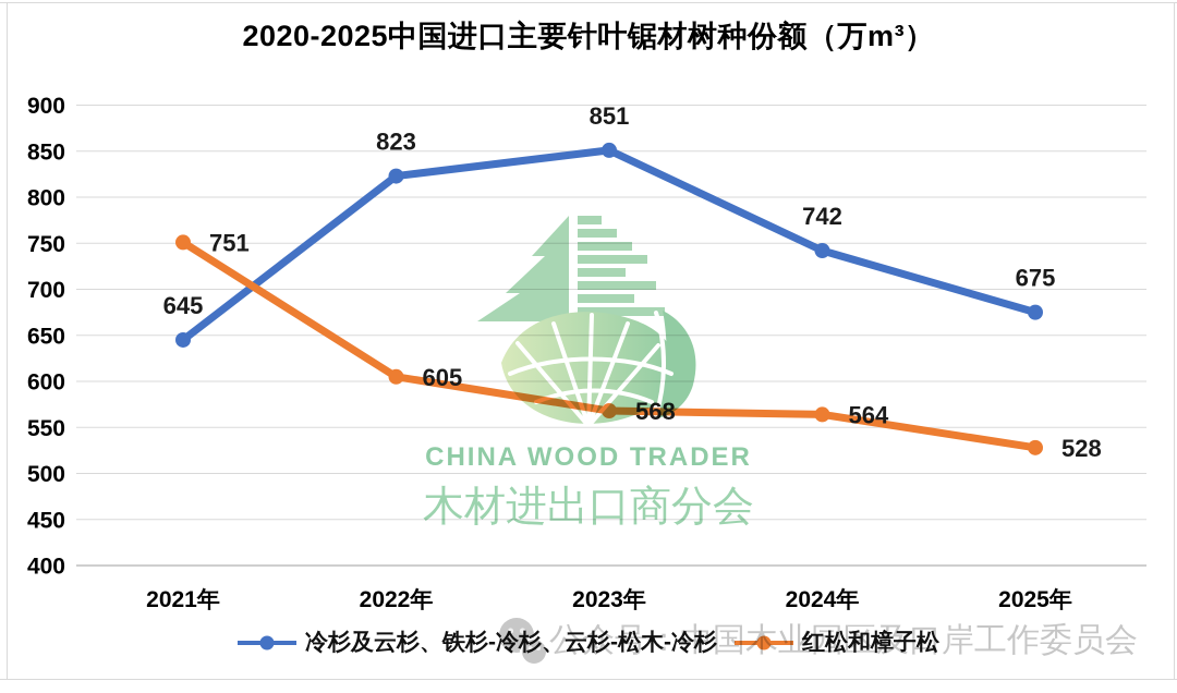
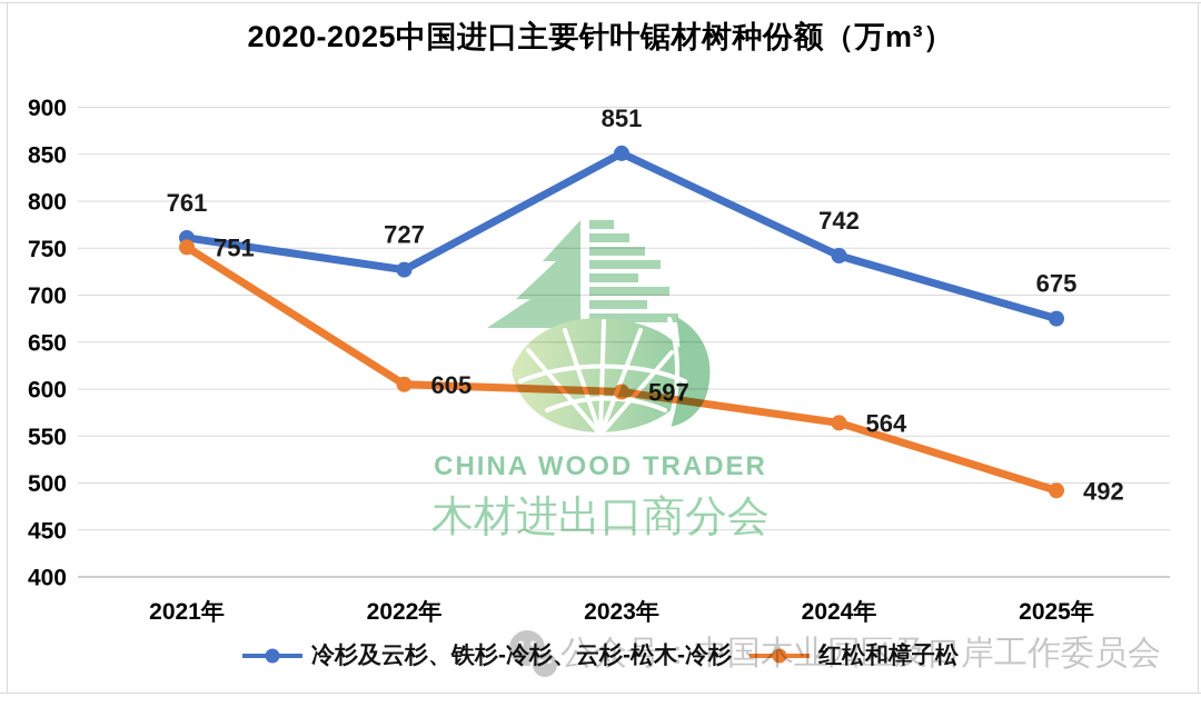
冷杉及云杉、铁杉-冷杉、云杉-松木-冷杉/2021年: 645 -> 761
冷杉及云杉、铁杉-冷杉、云杉-松木-冷杉/2022年: 823 -> 727
红松和樟子松/2023年: 568 -> 597
红松和樟子松/2025年: 528 -> 492
